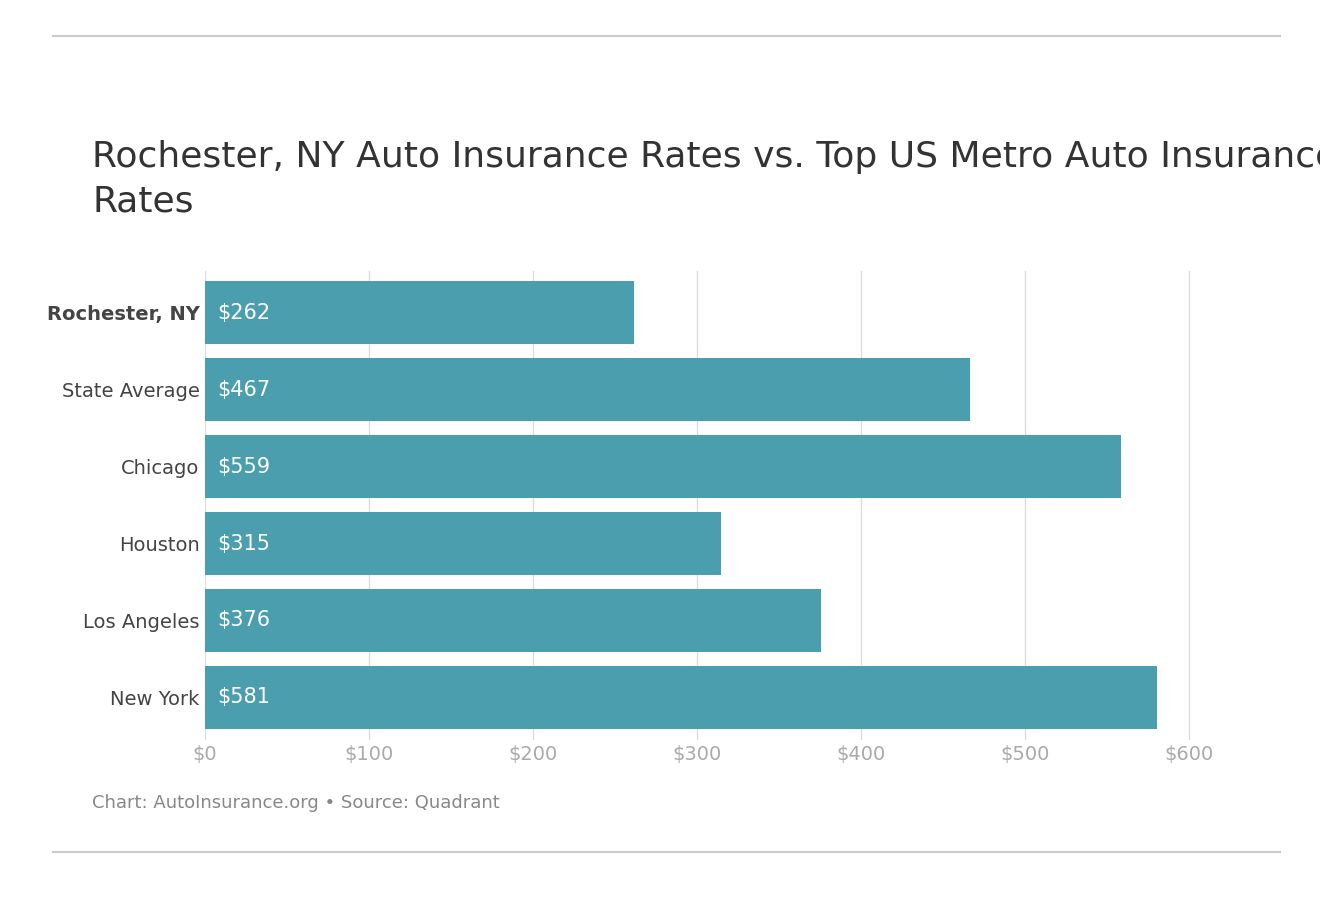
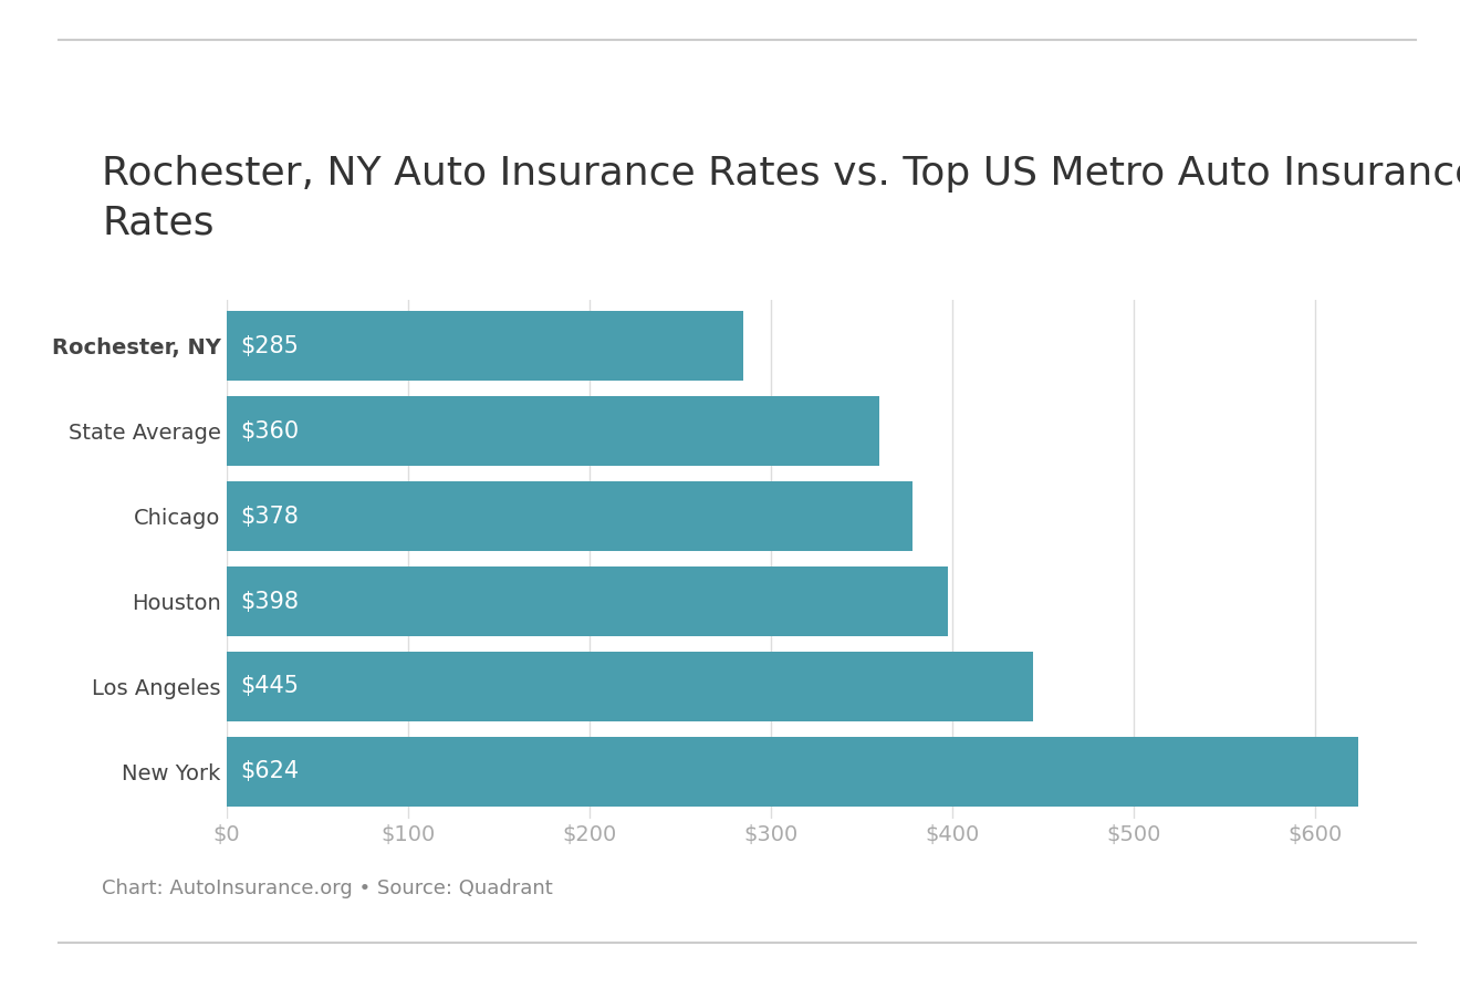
Rochester, NY: $262 -> $285
State Average: $467 -> $360
Chicago: $559 -> $378
Houston: $315 -> $398
Los Angeles: $376 -> $445
New York: $581 -> $624
